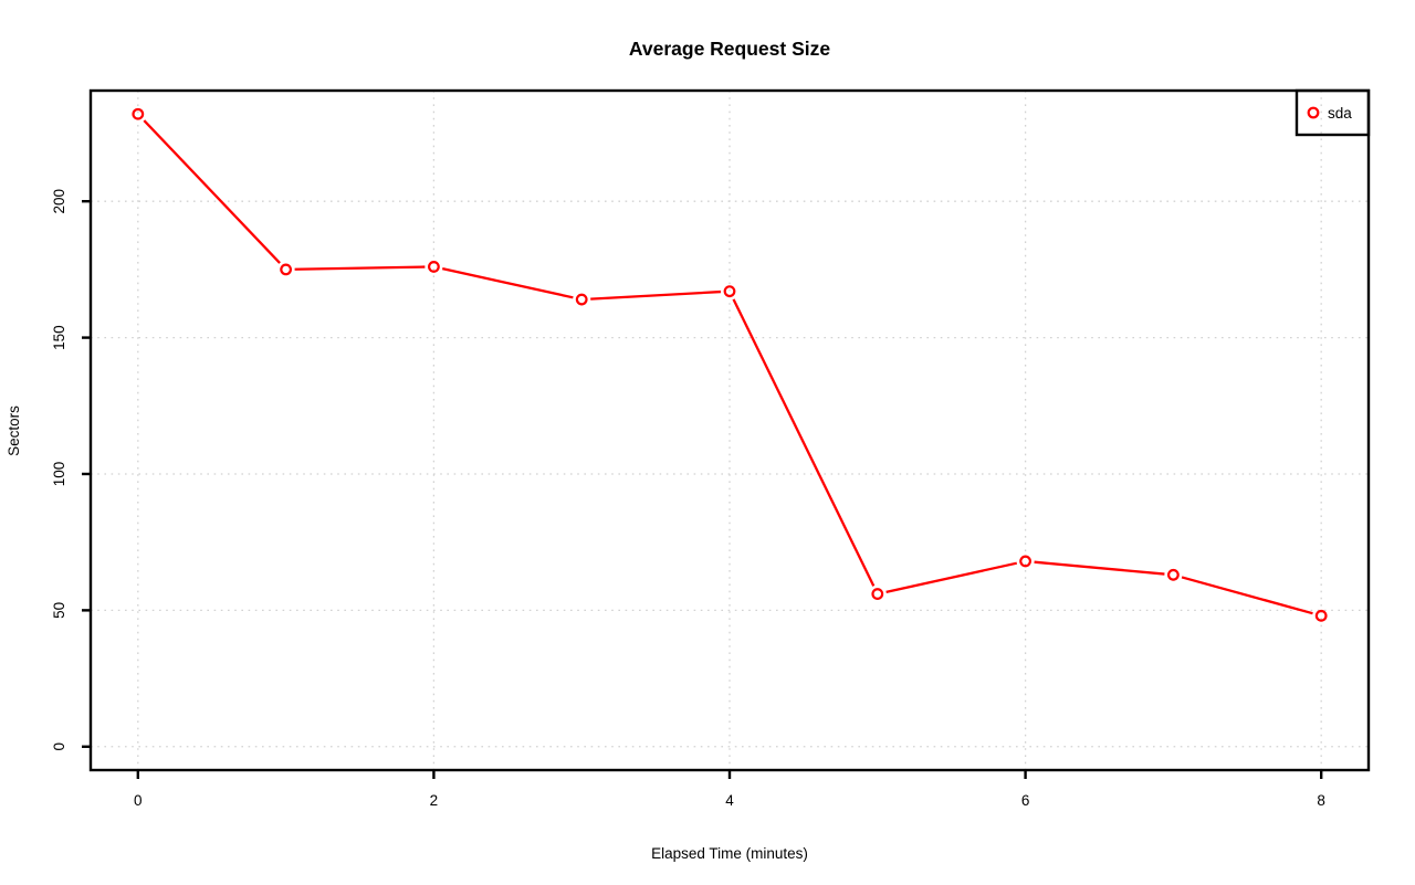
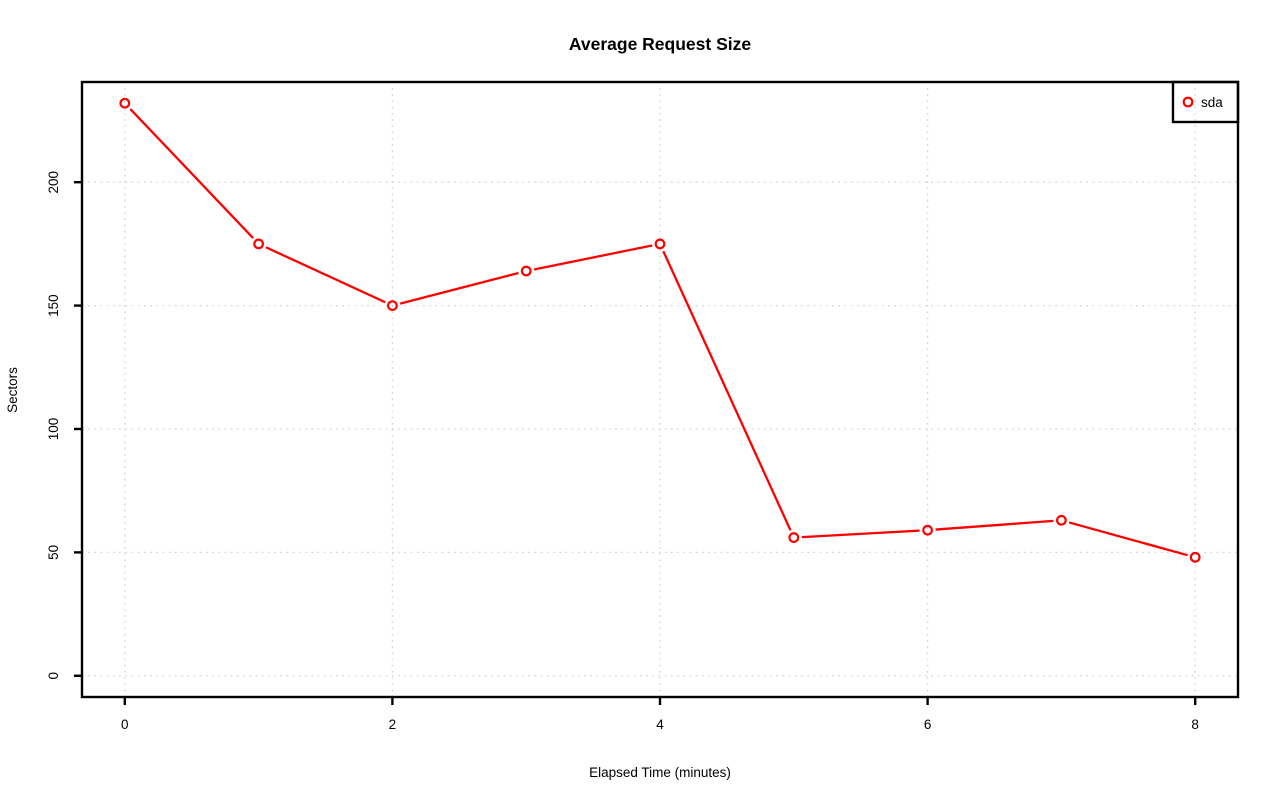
2: 176 -> 150
4: 167 -> 175
6: 68 -> 59
